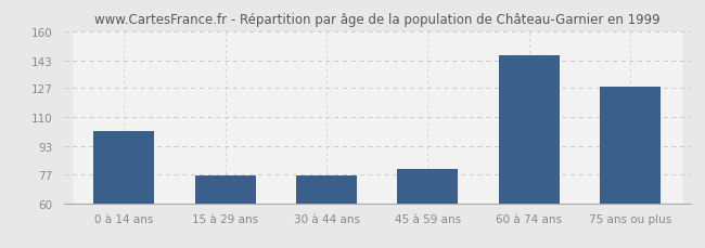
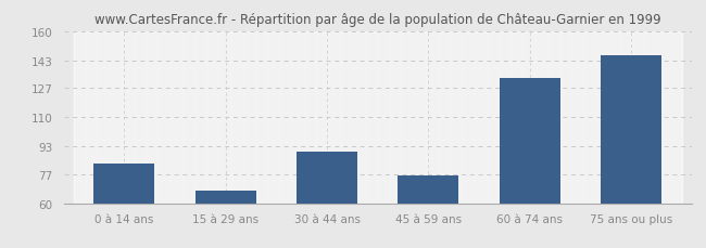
0 à 14 ans: 102 -> 83
15 à 29 ans: 76 -> 67
30 à 44 ans: 76 -> 90
45 à 59 ans: 80 -> 76
60 à 74 ans: 146 -> 133
75 ans ou plus: 128 -> 146
